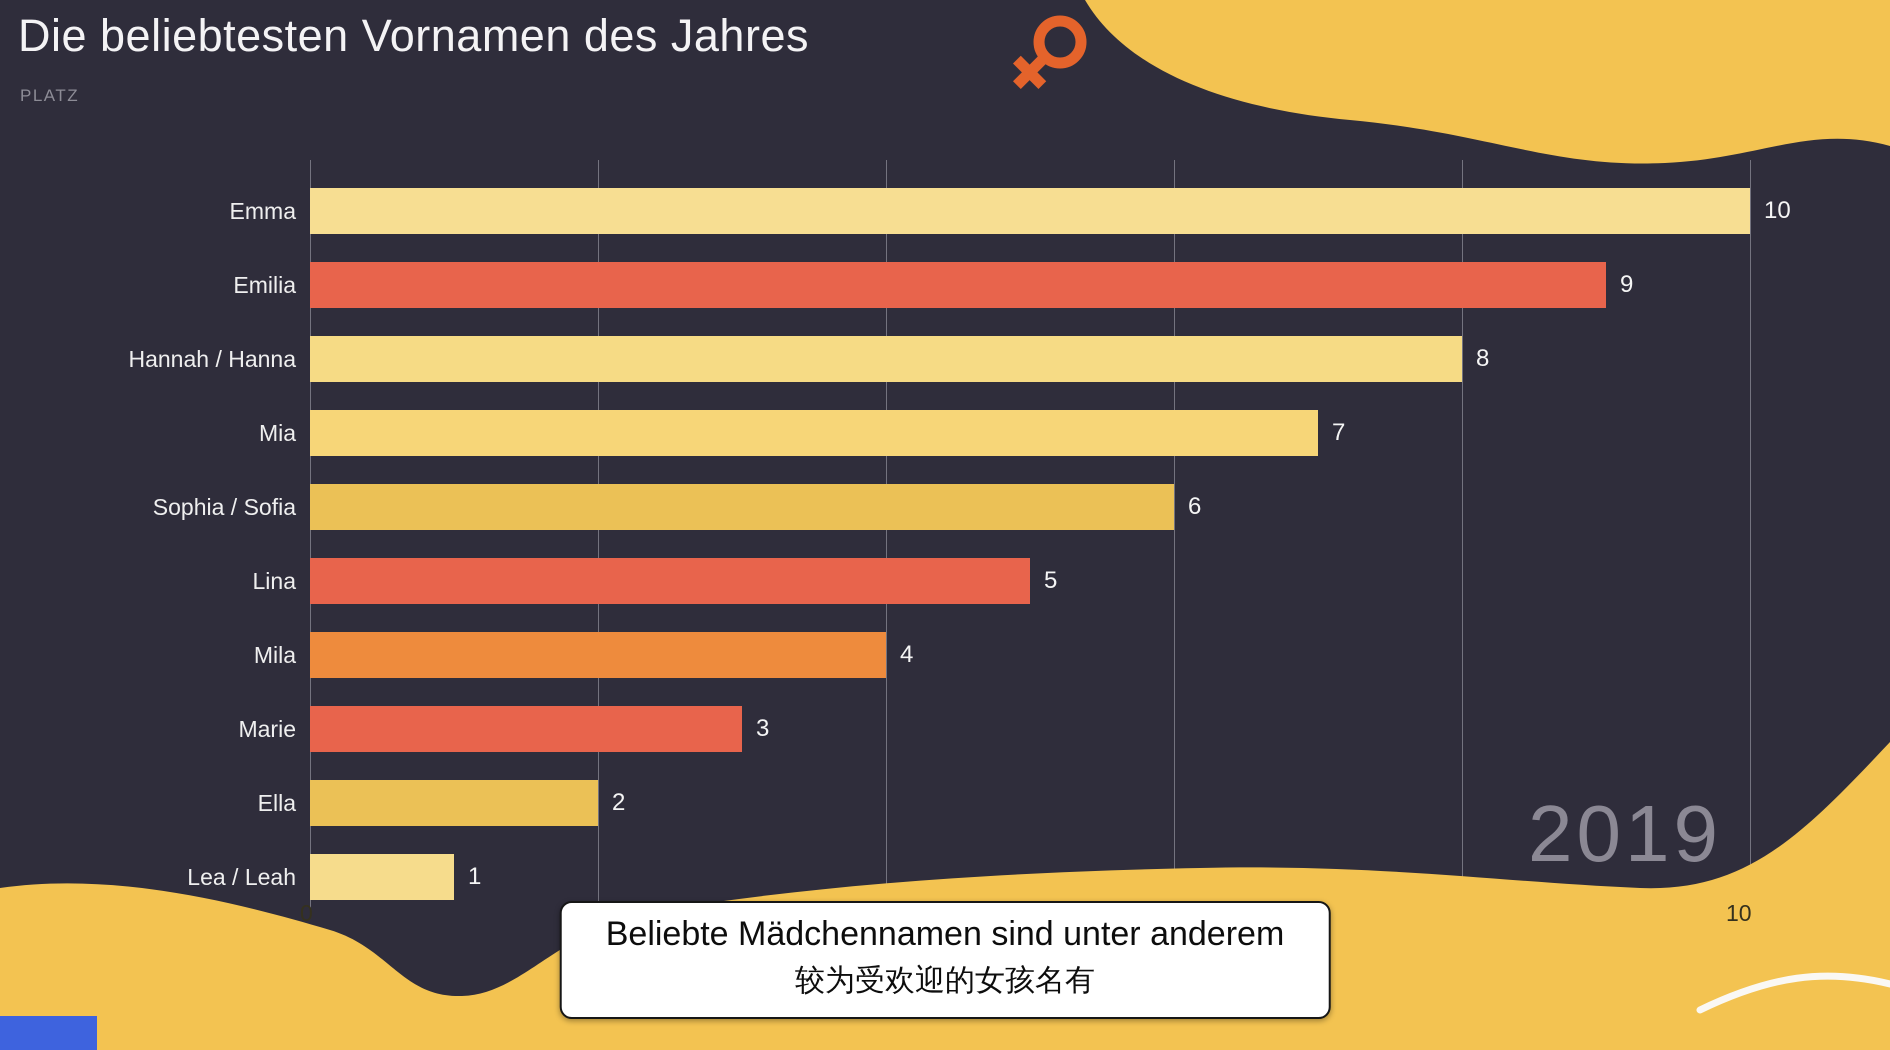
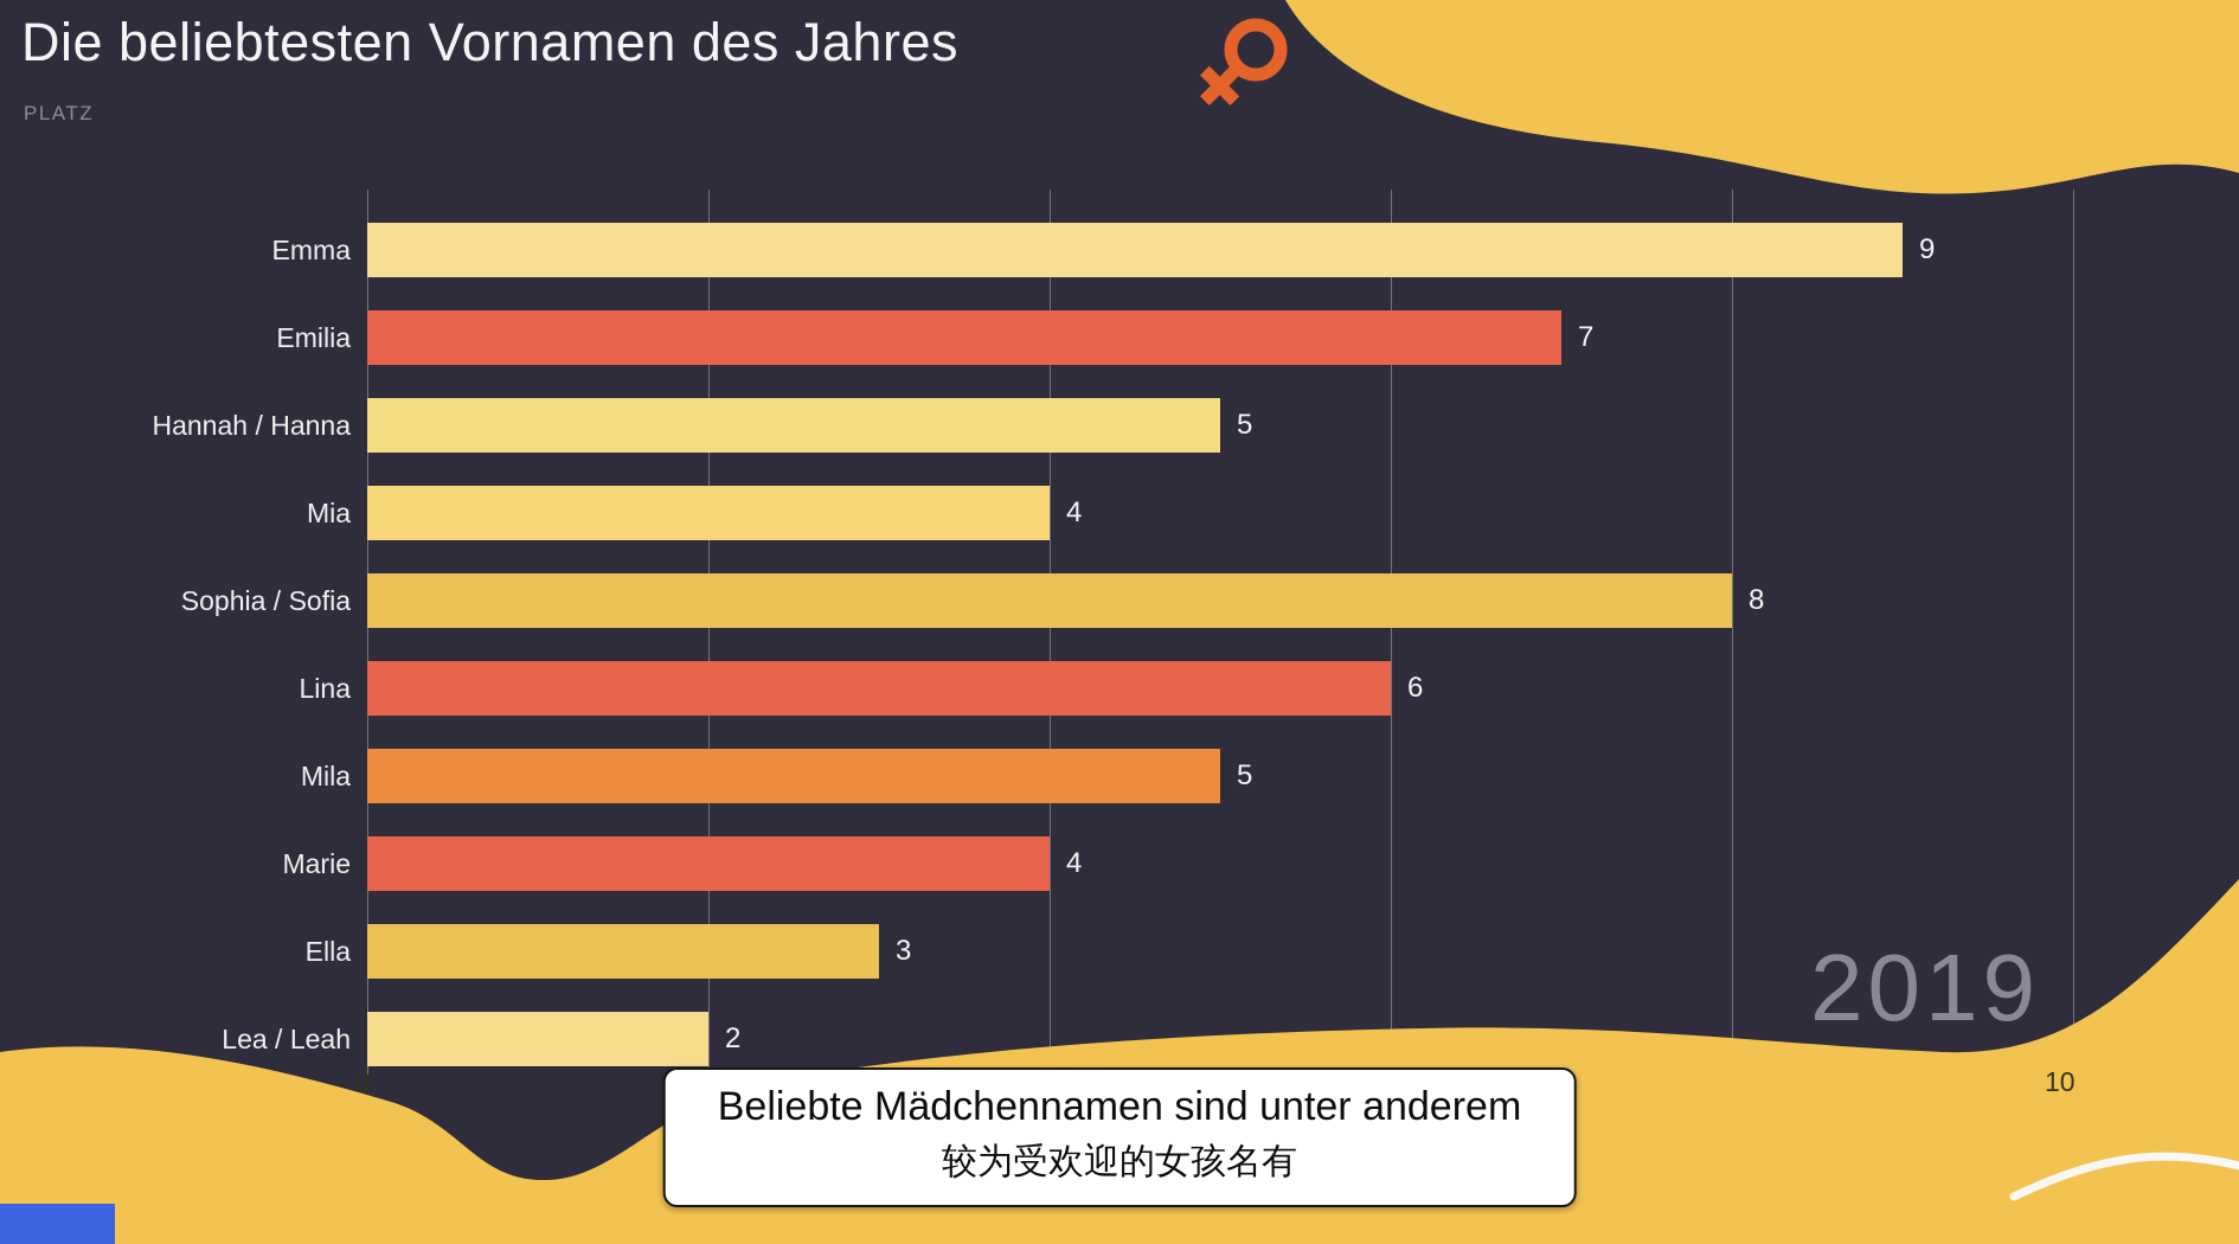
Emma: 10 -> 9
Emilia: 9 -> 7
Hannah / Hanna: 8 -> 5
Mia: 7 -> 4
Sophia / Sofia: 6 -> 8
Lina: 5 -> 6
Mila: 4 -> 5
Marie: 3 -> 4
Ella: 2 -> 3
Lea / Leah: 1 -> 2
